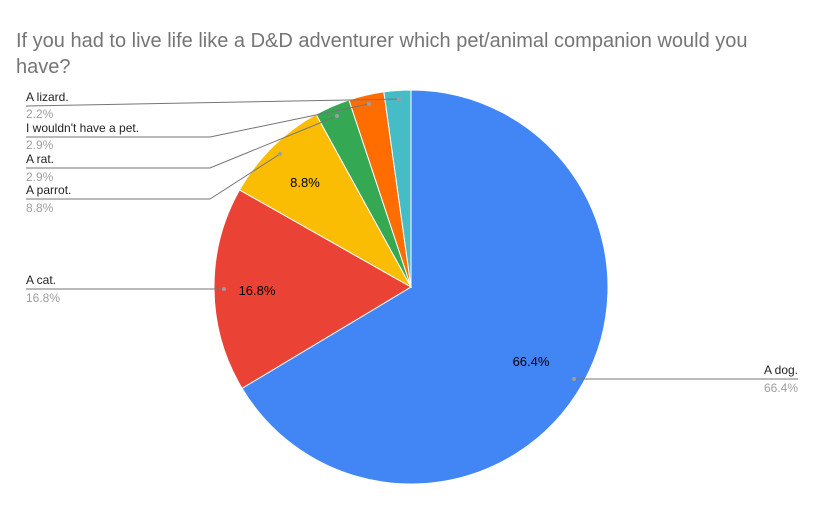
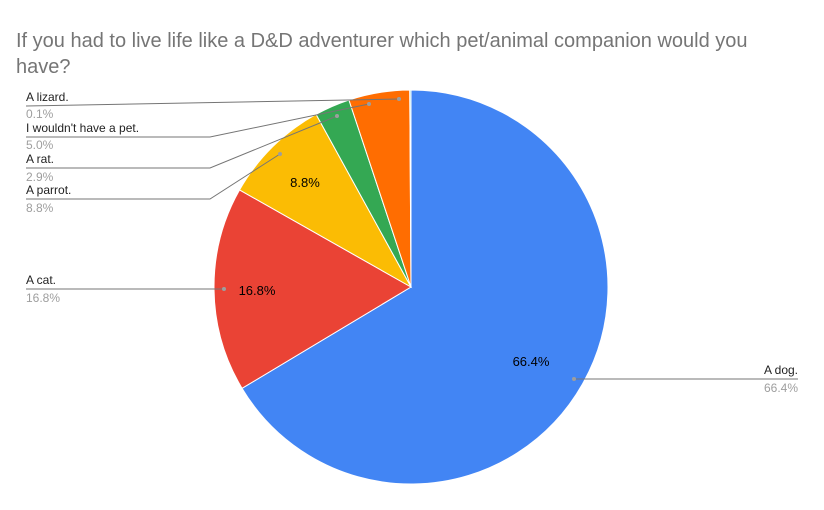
I wouldn't have a pet.: 2.9% -> 5.0%
A lizard.: 2.2% -> 0.1%
